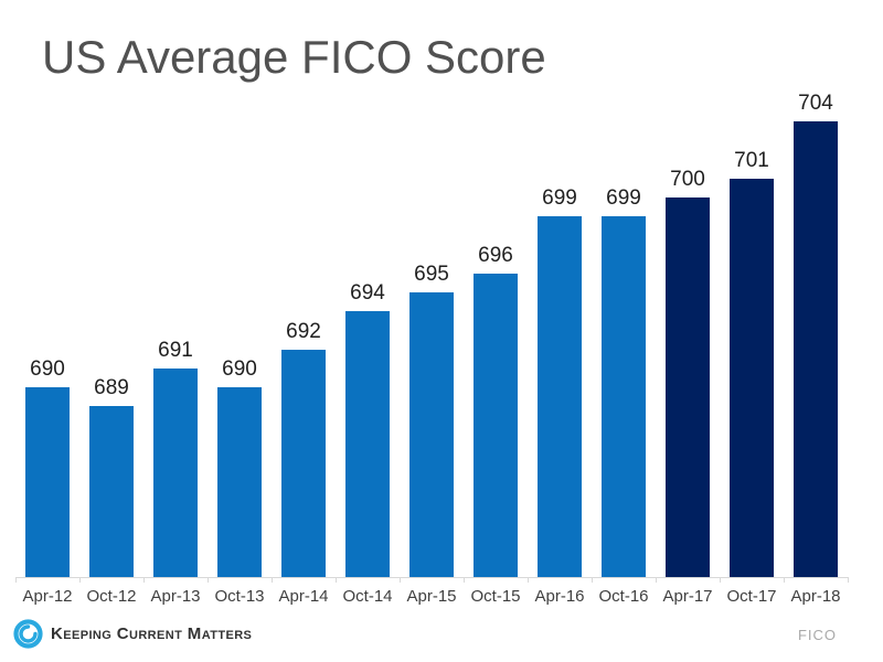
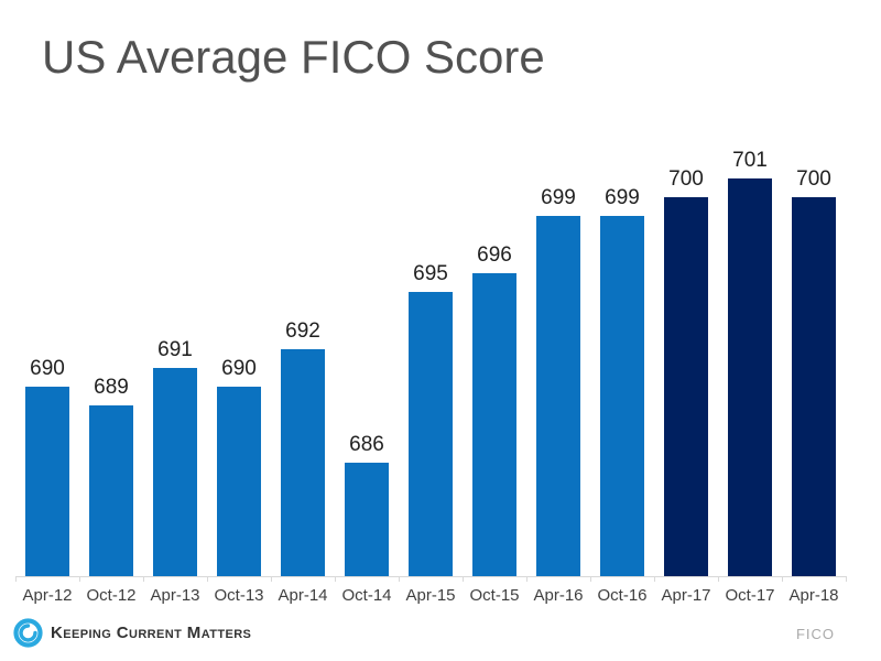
Oct-14: 694 -> 686
Apr-18: 704 -> 700
